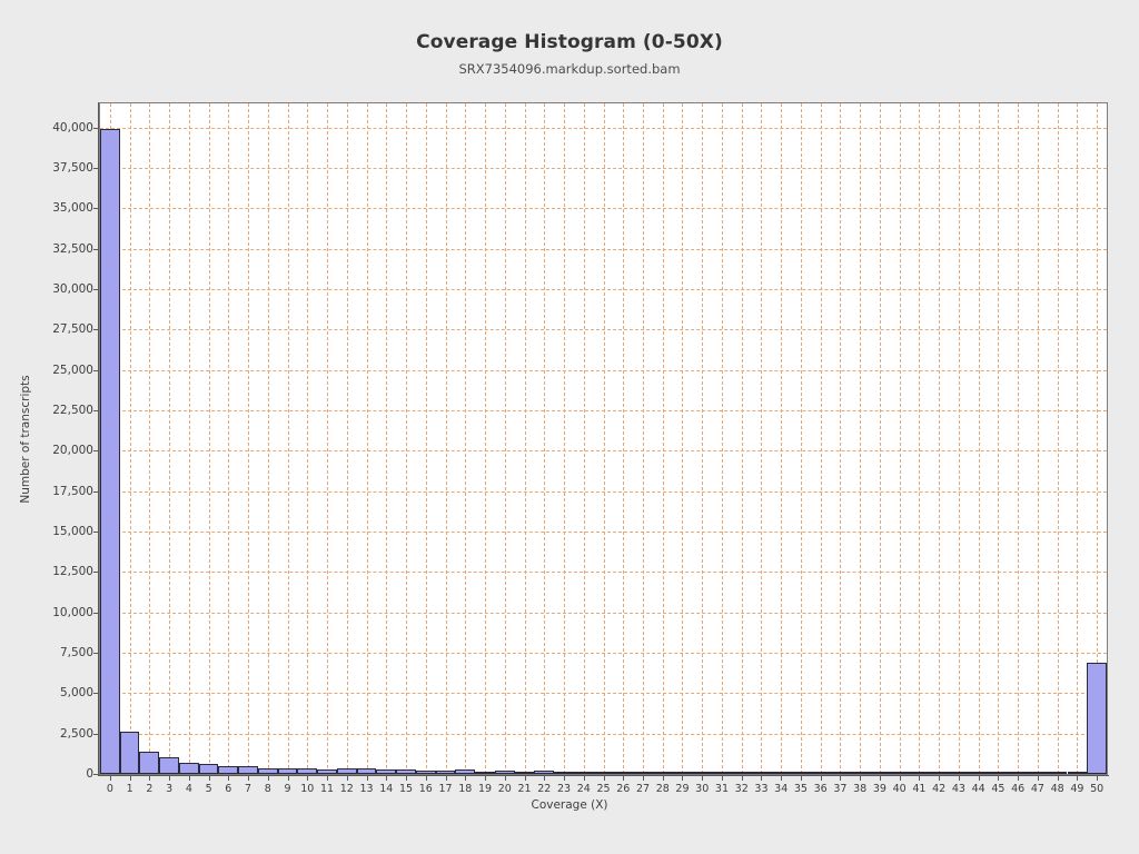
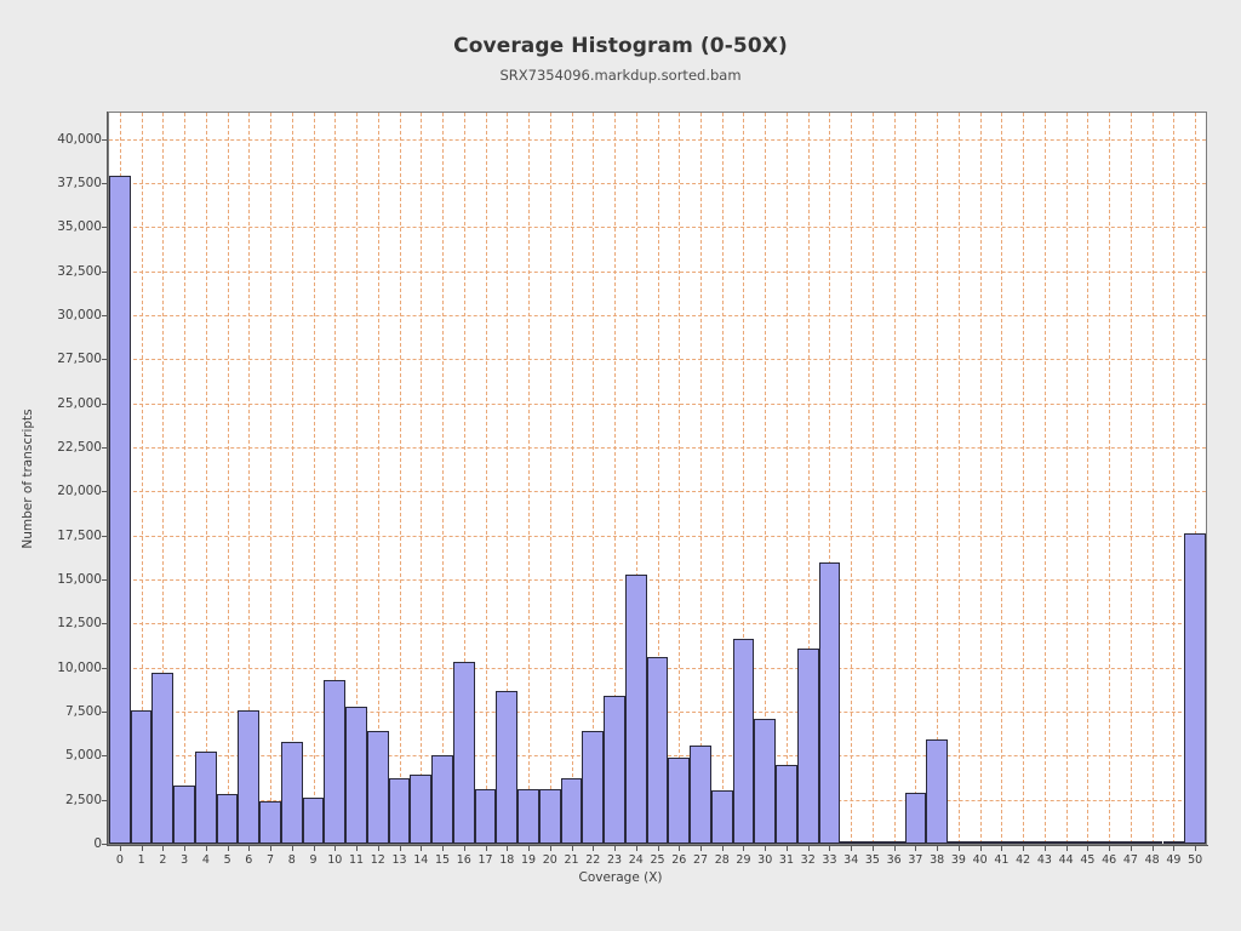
0: 39900 -> 37900
1: 2600 -> 7600
2: 1400 -> 9700
3: 1000 -> 3300
4: 700 -> 5200
5: 600 -> 2800
6: 400 -> 7600
7: 500 -> 2400
8: 300 -> 5800
9: 300 -> 2600
10: 300 -> 9300
11: 300 -> 7800
12: 300 -> 6400
13: 300 -> 3700
14: 300 -> 3900
15: 300 -> 5000
16: 200 -> 10300
17: 200 -> 3100
18: 200 -> 8700
19: 100 -> 3100
20: 200 -> 3100
21: 100 -> 3700
22: 200 -> 6400
23: 100 -> 8400
24: 100 -> 15300
25: 100 -> 10600
26: 100 -> 4900
27: 100 -> 5600
28: 100 -> 3000
29: 100 -> 11600
30: 100 -> 7100
31: 100 -> 4500
32: 100 -> 11100
33: 100 -> 16000
37: 100 -> 2900
38: 100 -> 5900
50: 6900 -> 17600
